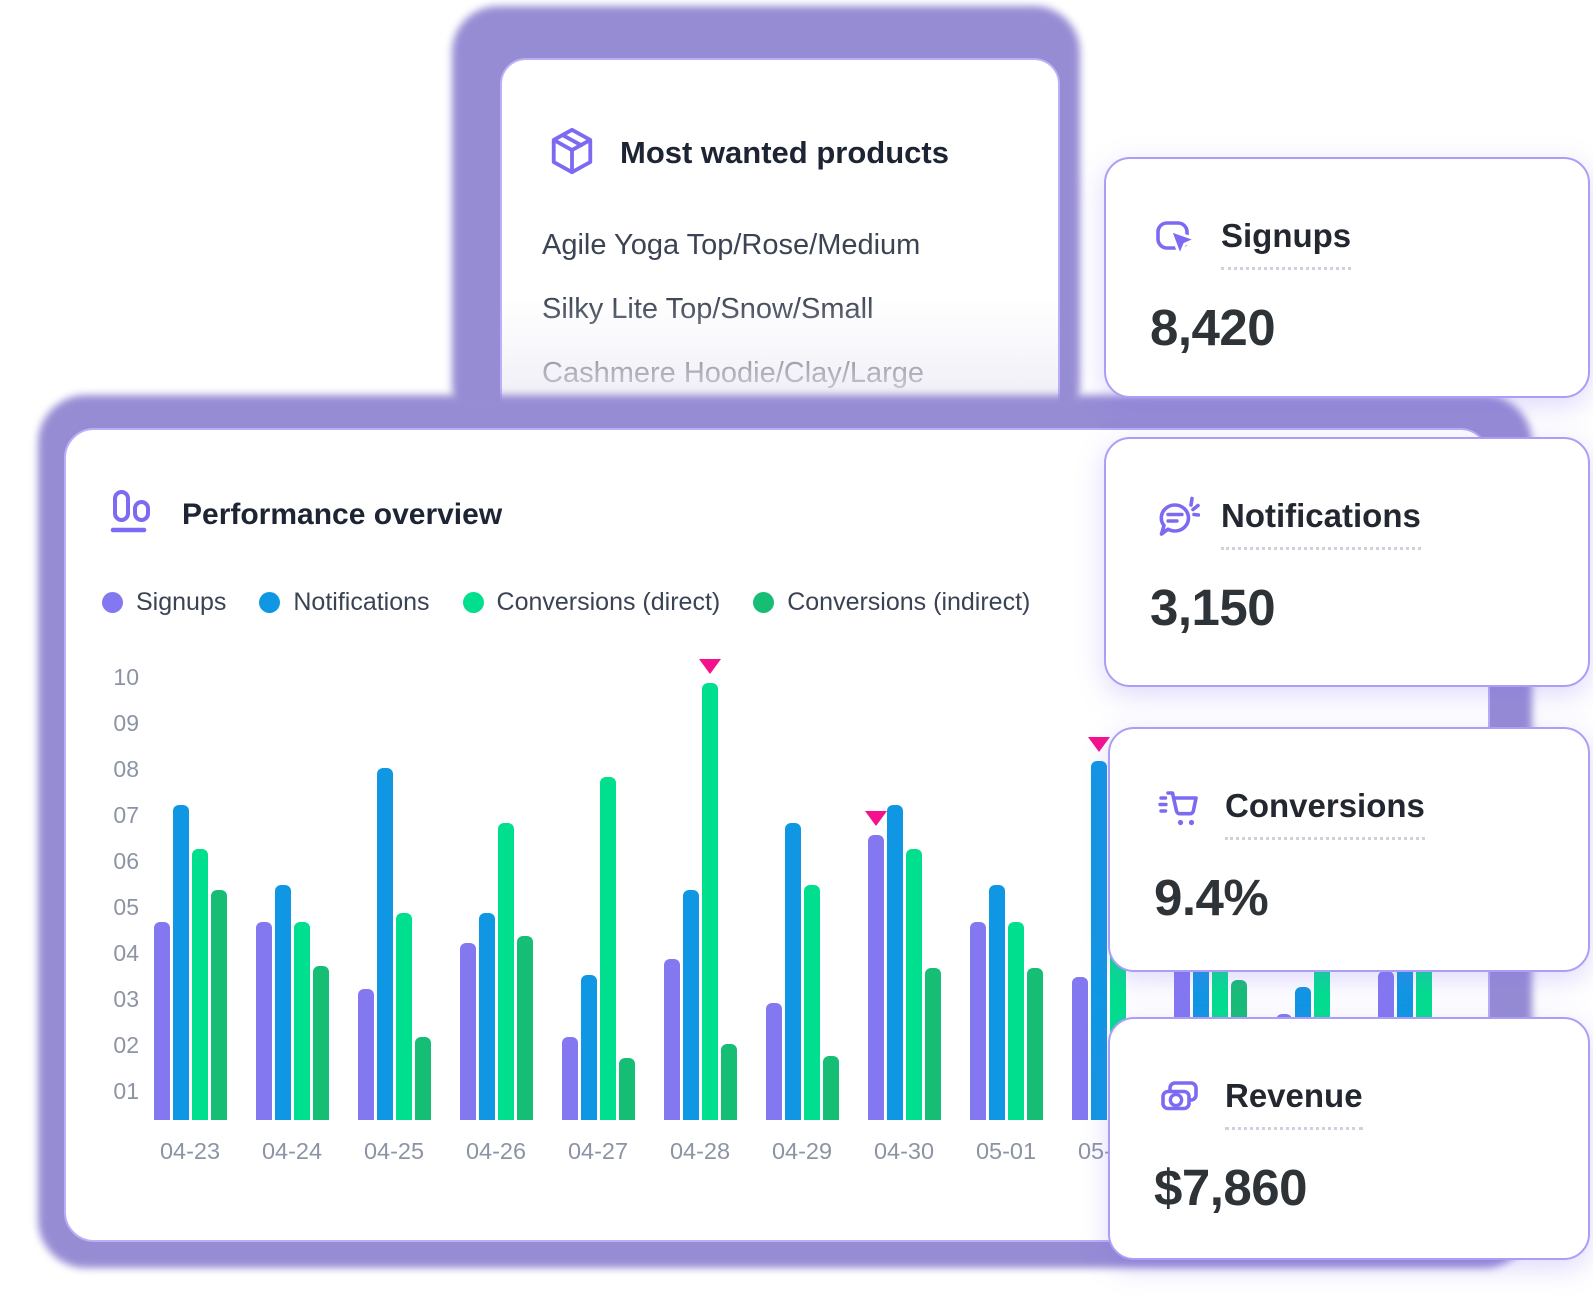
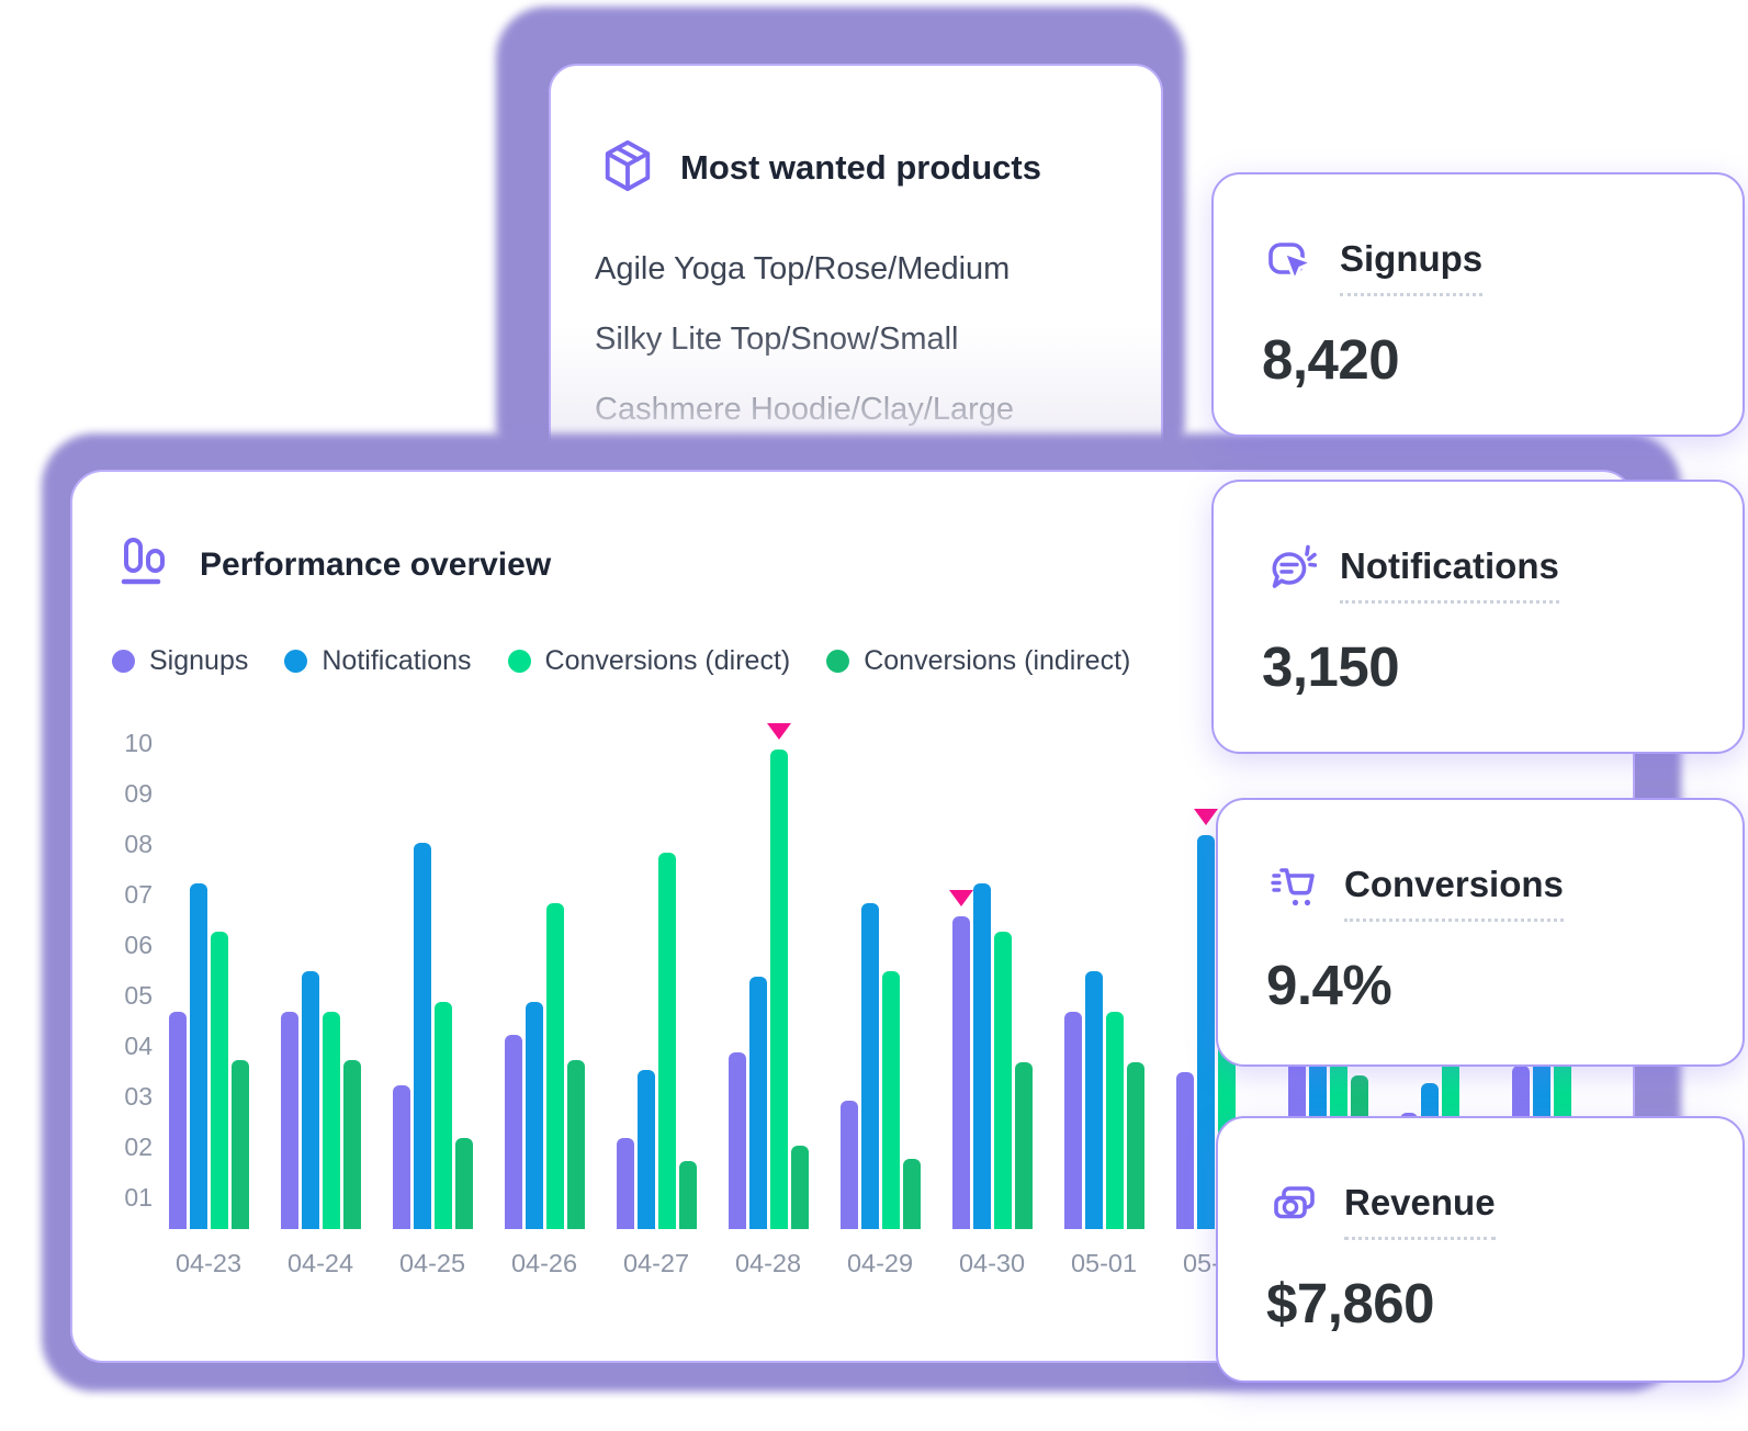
Conversions (indirect)/04-23: 5.0 -> 3.4
Conversions (indirect)/04-26: 4.0 -> 3.4
